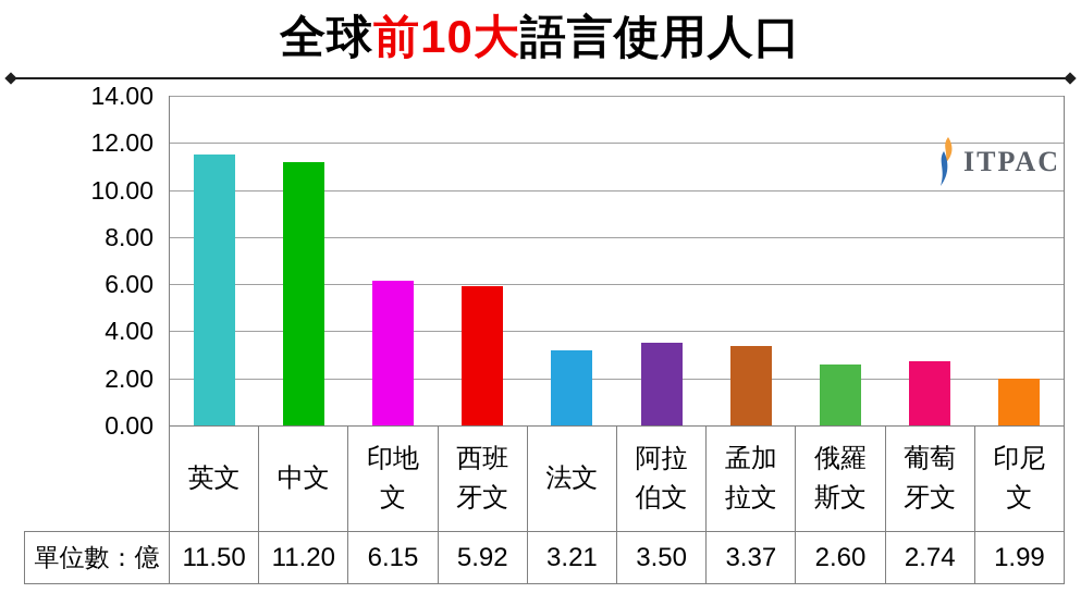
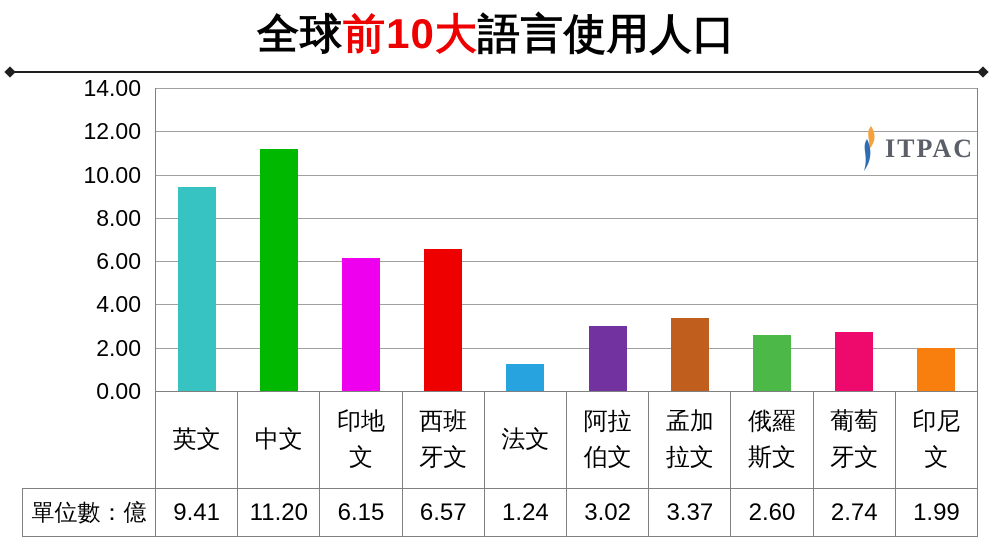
英文: 11.50 -> 9.41
西班牙文: 5.92 -> 6.57
法文: 3.21 -> 1.24
阿拉伯文: 3.50 -> 3.02
